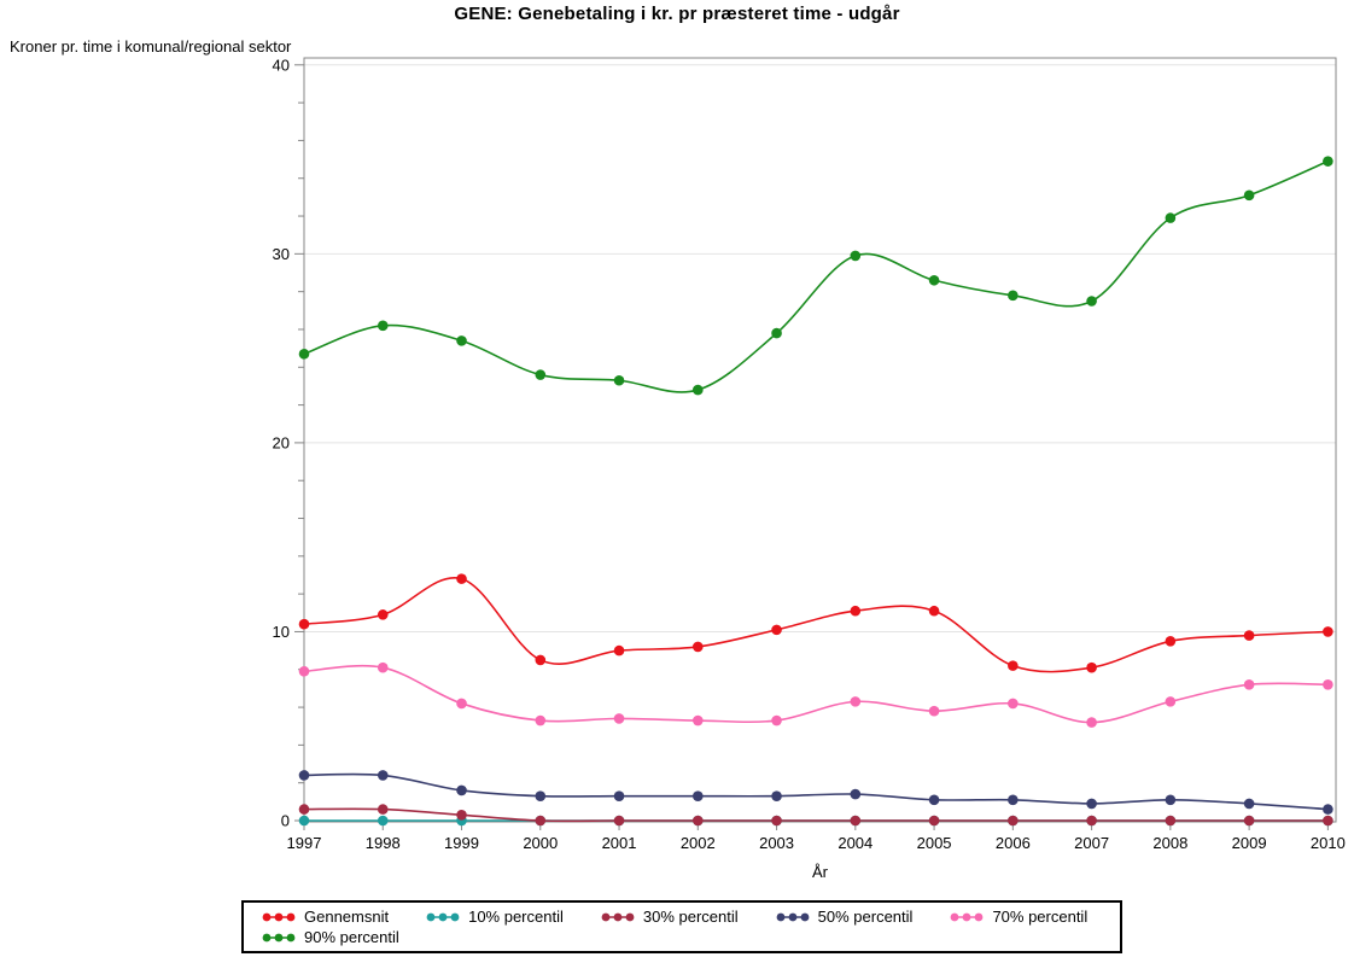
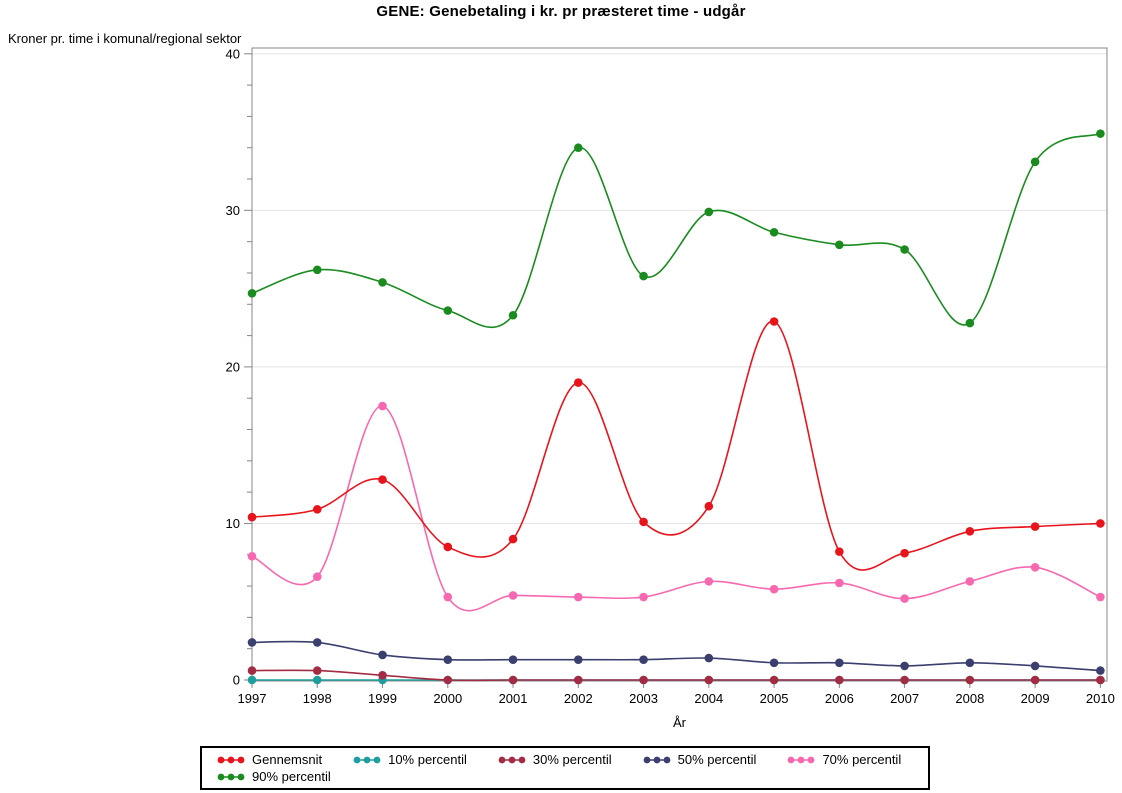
70% percentil/1998: 8.1 -> 6.6
70% percentil/1999: 6.2 -> 17.5
Gennemsnit/2002: 9.2 -> 19.0
90% percentil/2002: 22.8 -> 34.0
Gennemsnit/2005: 11.1 -> 22.9
90% percentil/2008: 31.9 -> 22.8
70% percentil/2010: 7.2 -> 5.3
